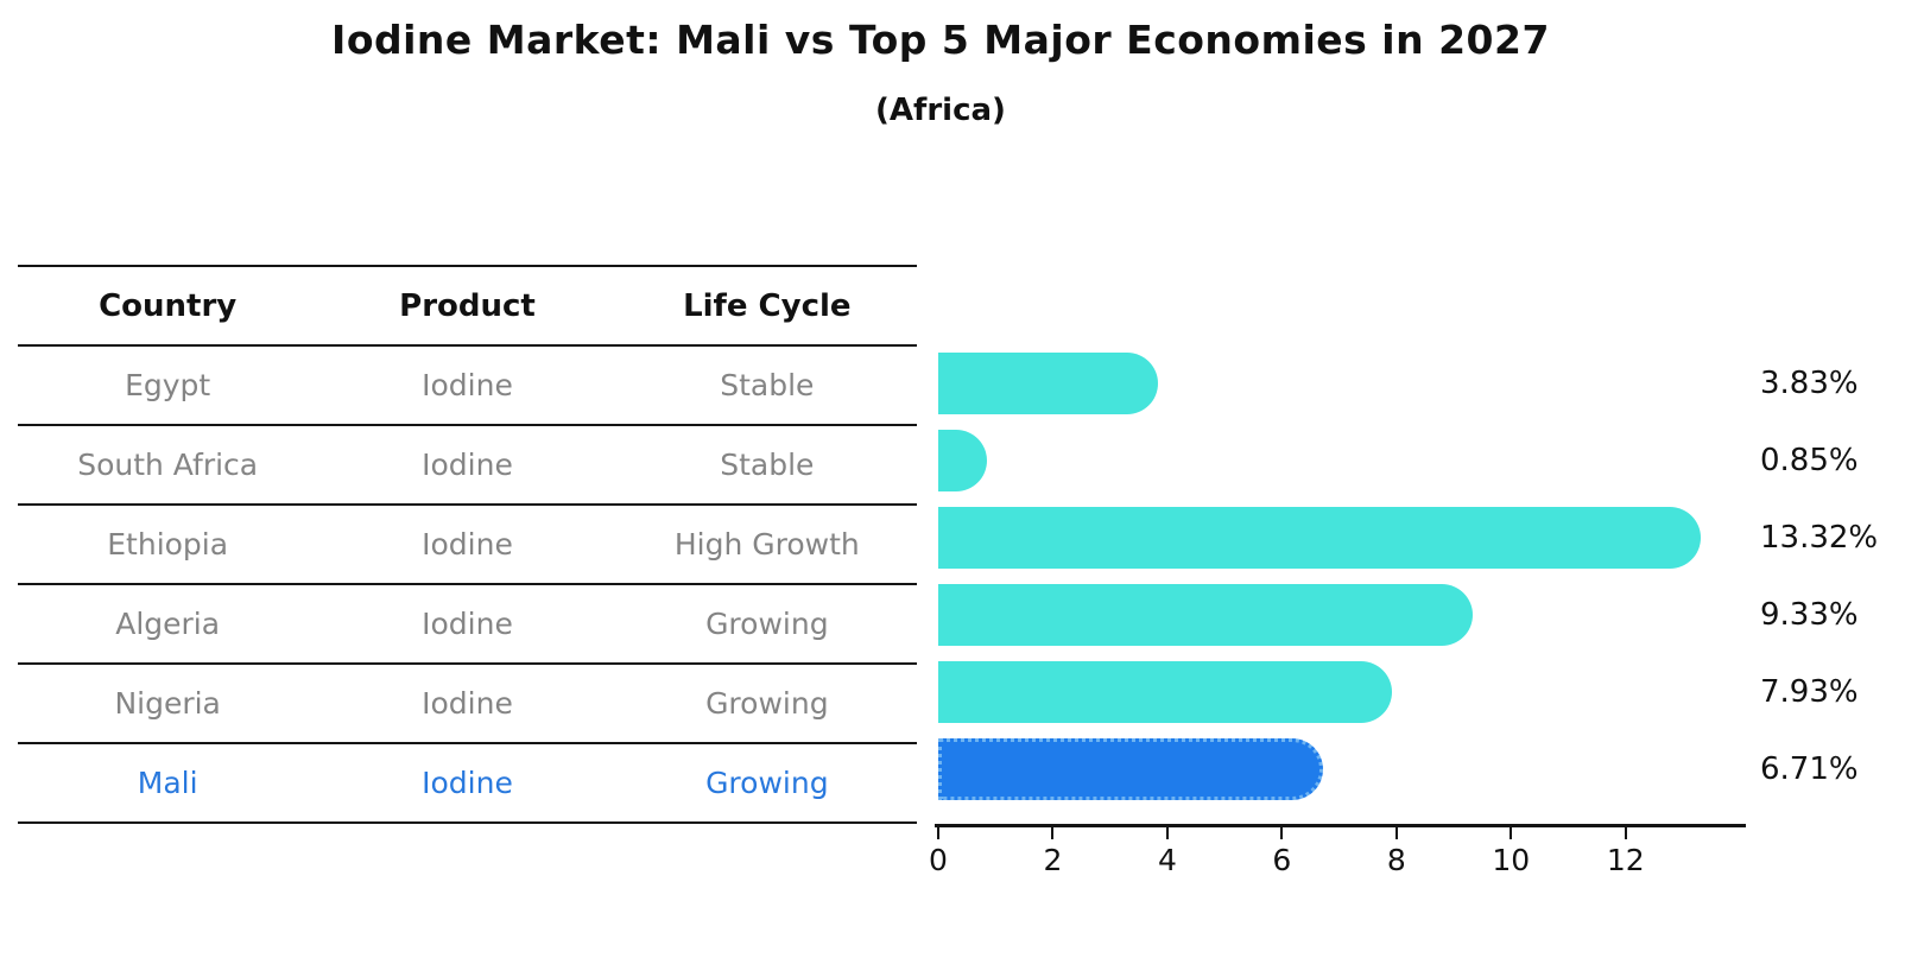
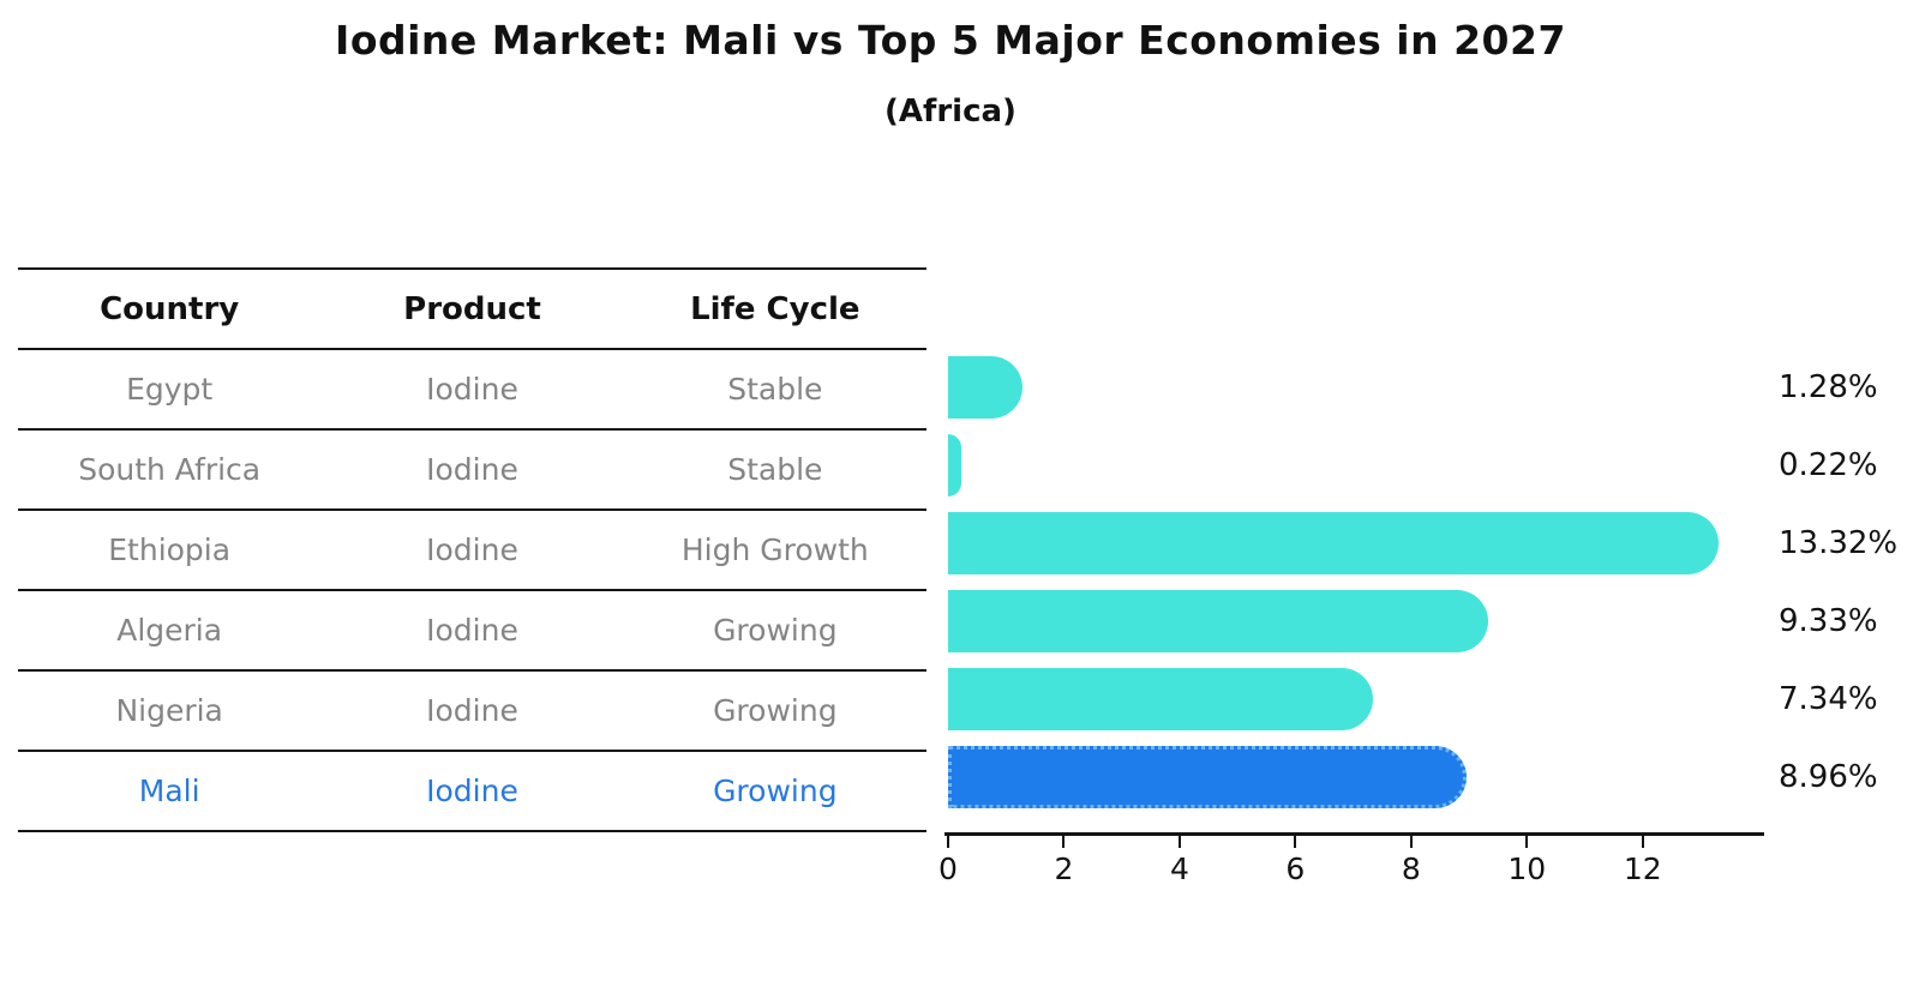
Egypt: 3.83% -> 1.28%
South Africa: 0.85% -> 0.22%
Nigeria: 7.93% -> 7.34%
Mali: 6.71% -> 8.96%
